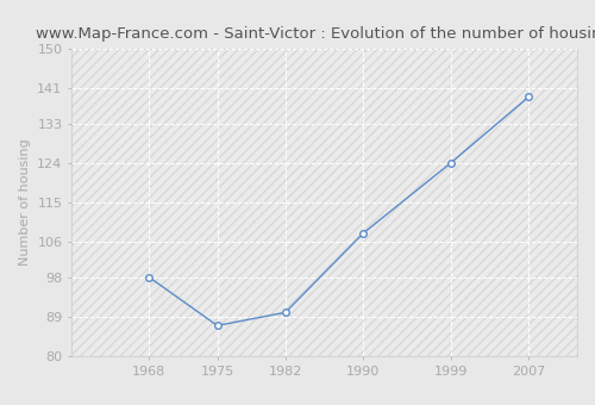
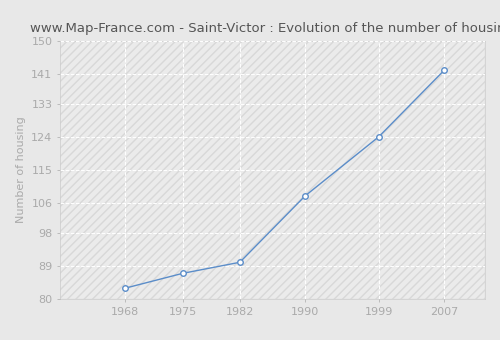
1968: 98 -> 83
2007: 139 -> 142
